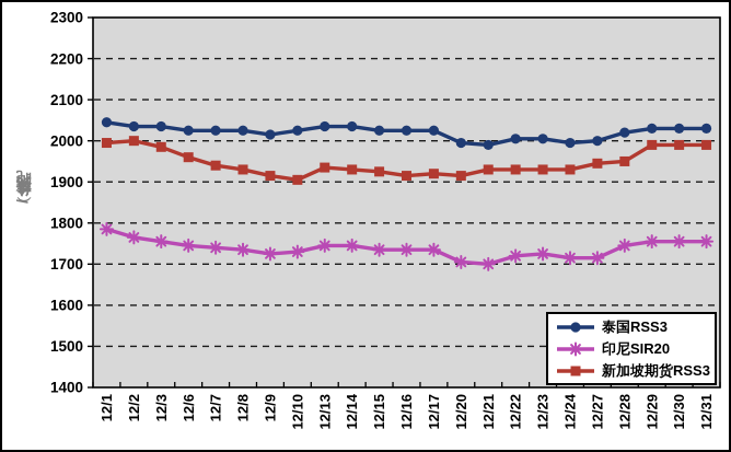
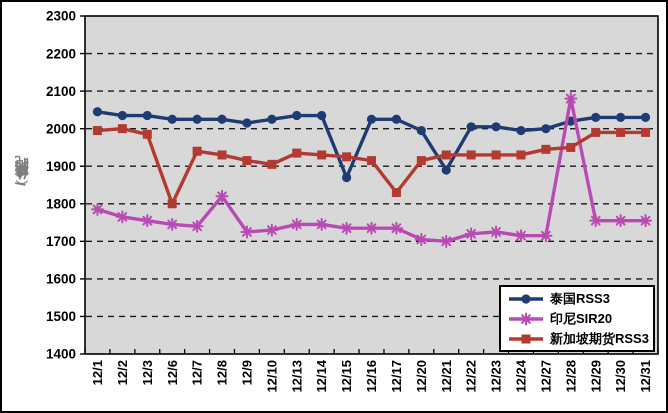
新加坡期货RSS3/12/6: 1960 -> 1800
印尼SIR20/12/8: 1740 -> 1820
泰国RSS3/12/15: 2020 -> 1870
新加坡期货RSS3/12/17: 1920 -> 1830
泰国RSS3/12/21: 1990 -> 1890
印尼SIR20/12/28: 1740 -> 2080
